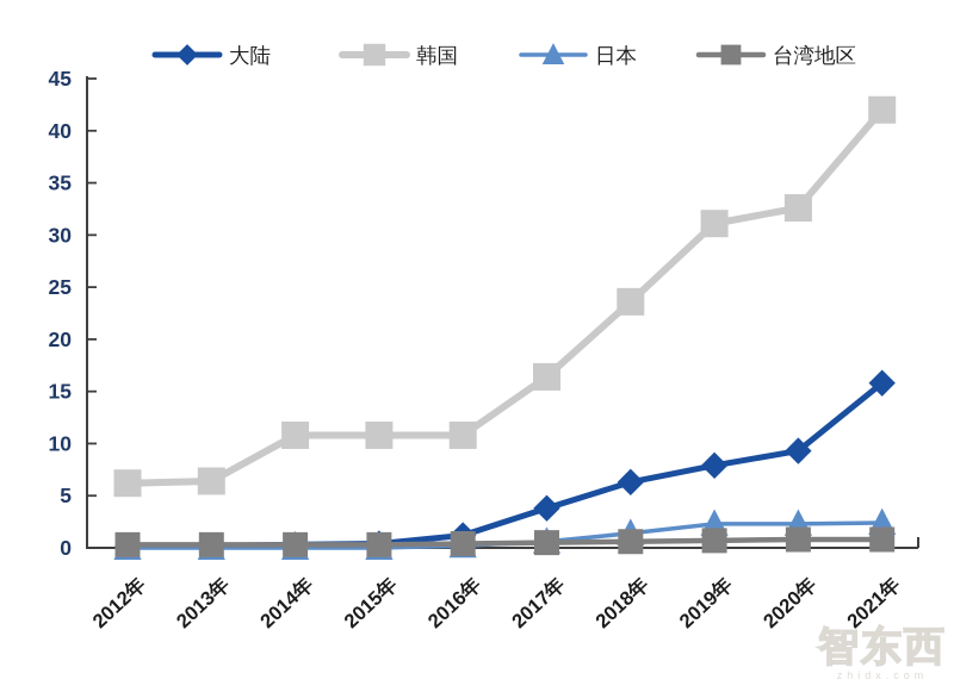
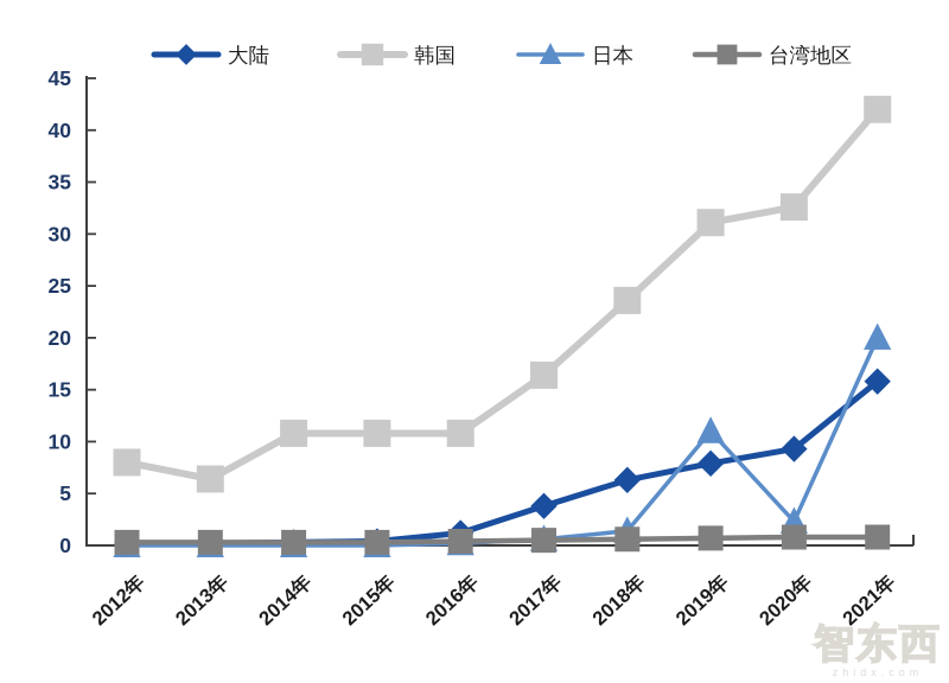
韩国/2012年: 6 -> 8
日本/2019年: 2 -> 11
日本/2021年: 2 -> 20
